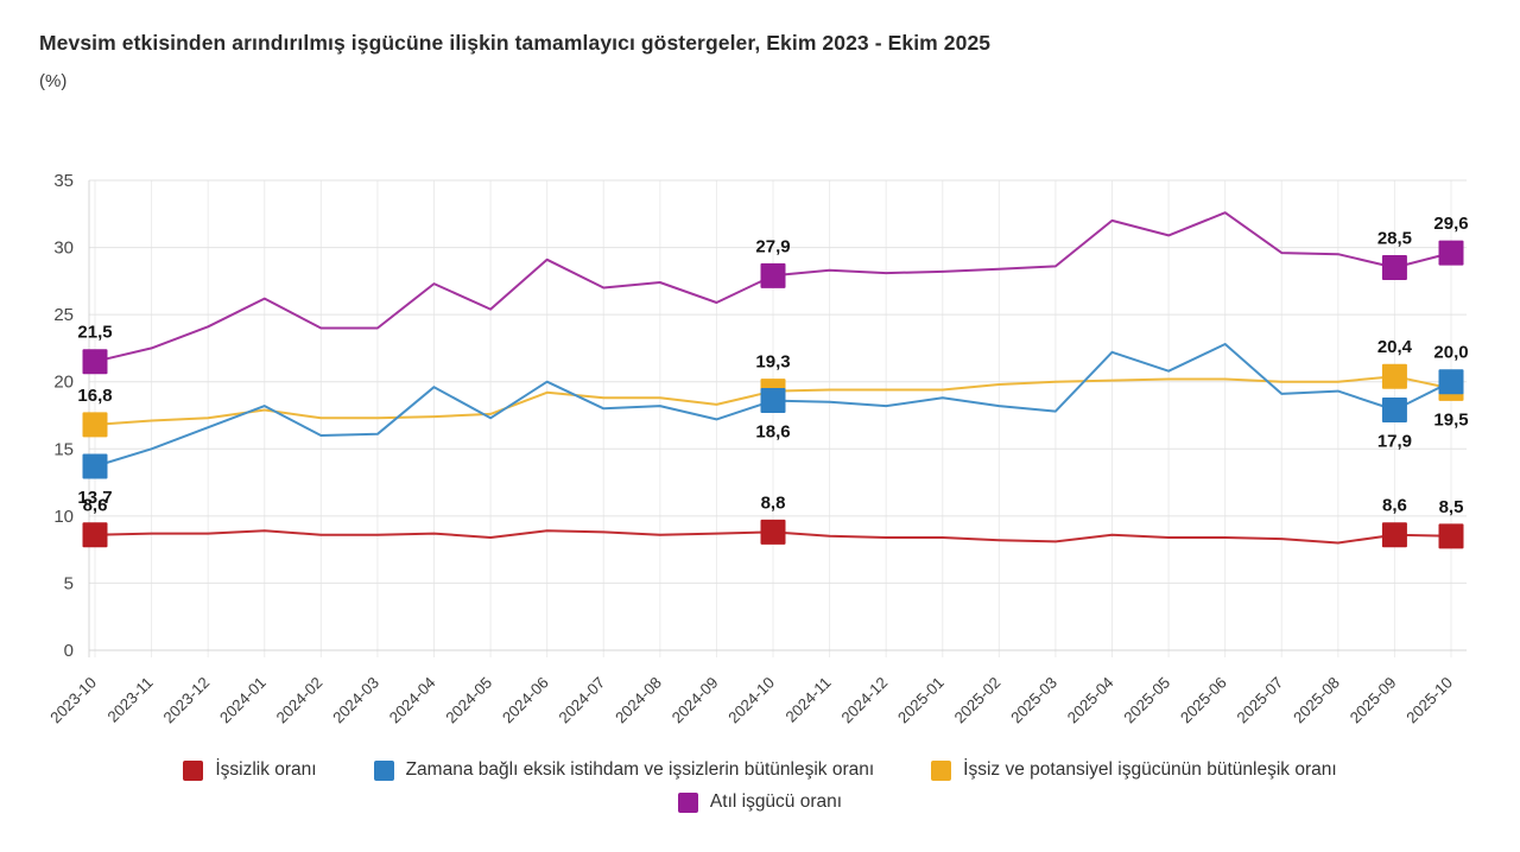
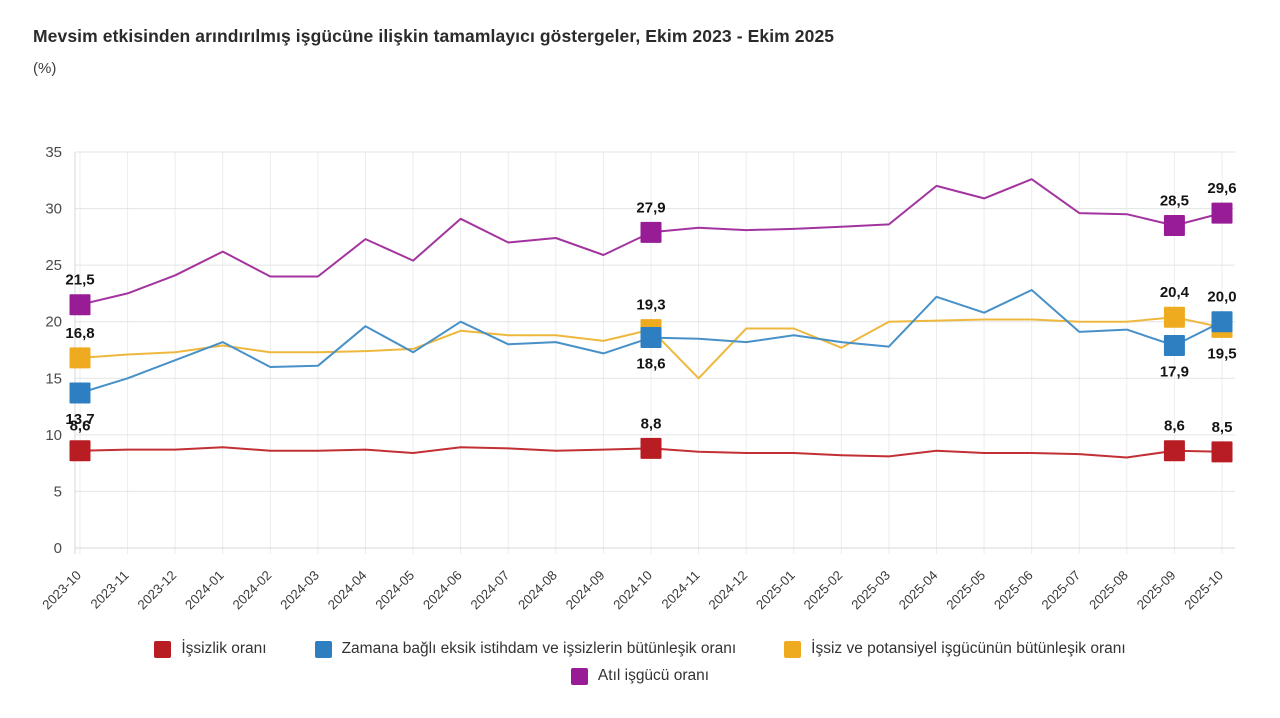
İşsiz ve potansiyel işgücünün bütünleşik oranı/2024-11: 19.4 -> 15.0
İşsiz ve potansiyel işgücünün bütünleşik oranı/2025-02: 19.8 -> 17.7
